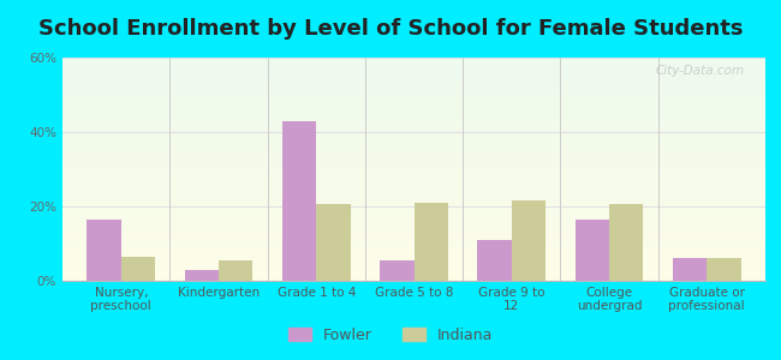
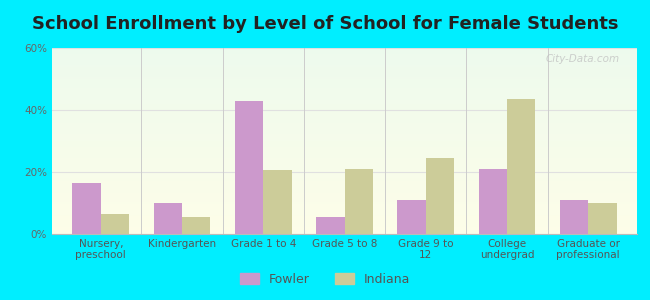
Fowler/Kindergarten: 3.0% -> 10.0%
Indiana/Grade 9 to 12: 21.5% -> 24.5%
Fowler/College undergrad: 16.5% -> 21.0%
Indiana/College undergrad: 20.5% -> 43.5%
Fowler/Graduate or professional: 6.0% -> 11.0%
Indiana/Graduate or professional: 6.0% -> 10.0%
